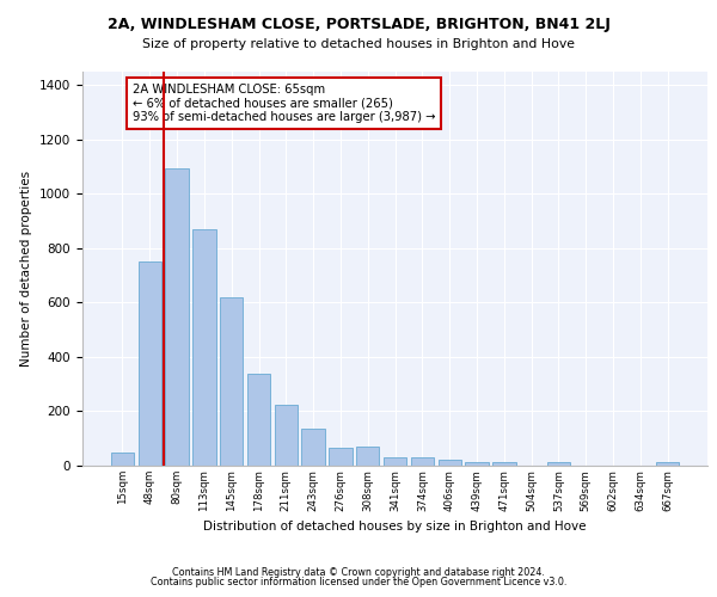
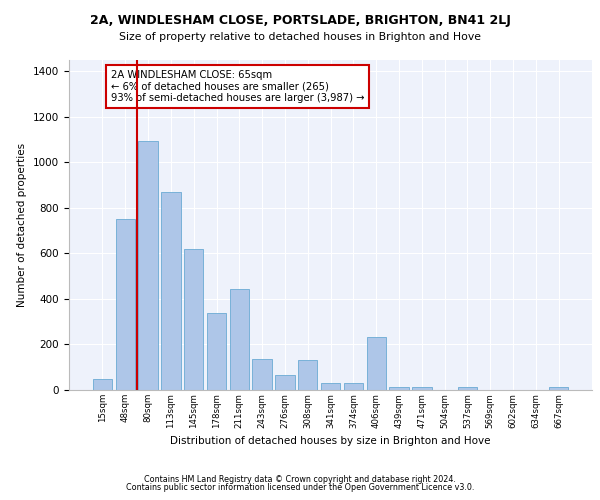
211sqm: 222 -> 445
308sqm: 70 -> 130
406sqm: 22 -> 235
